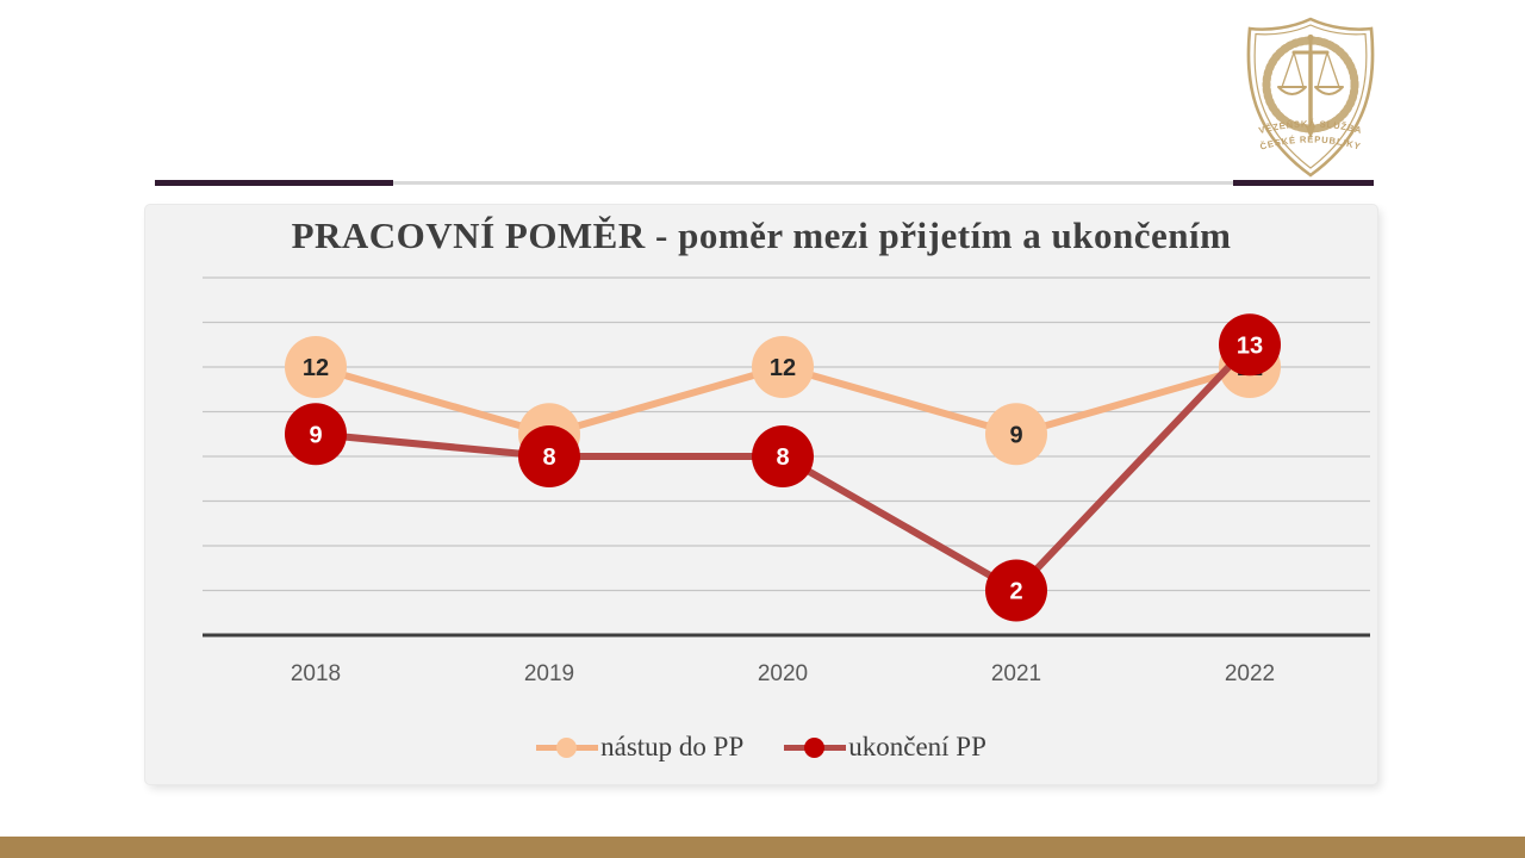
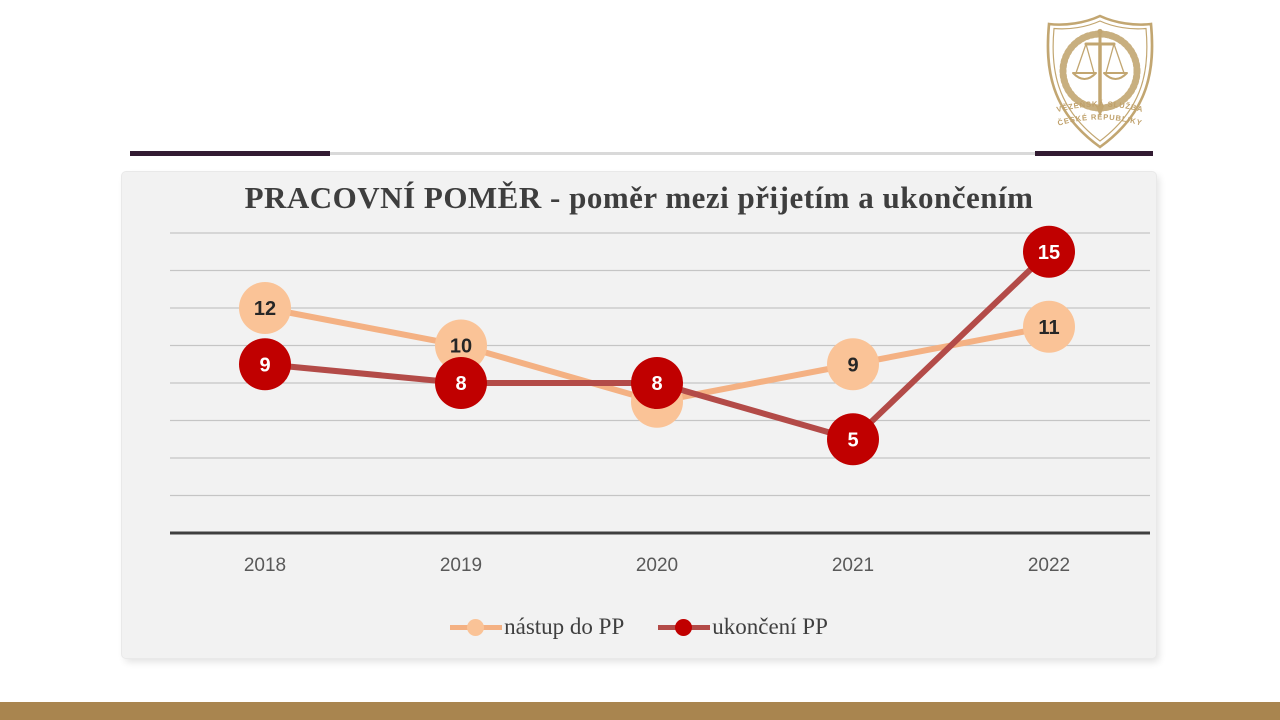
nástup do PP/2019: 9 -> 10
nástup do PP/2020: 12 -> 7
ukončení PP/2021: 2 -> 5
nástup do PP/2022: 12 -> 11
ukončení PP/2022: 13 -> 15
